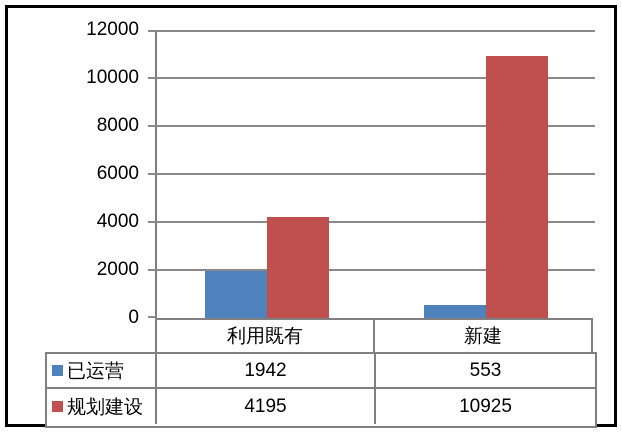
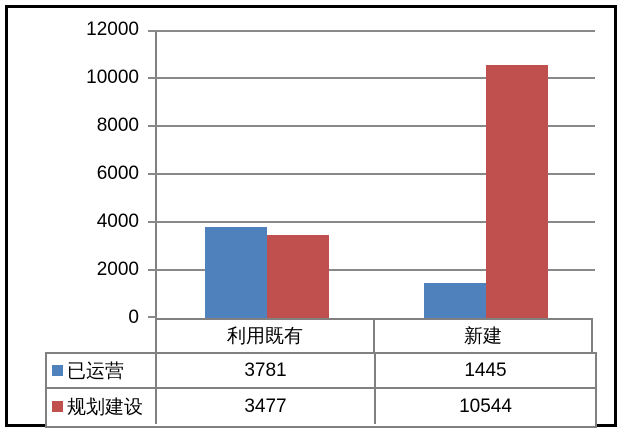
已运营/利用既有: 1942 -> 3781
规划建设/利用既有: 4195 -> 3477
已运营/新建: 553 -> 1445
规划建设/新建: 10925 -> 10544
